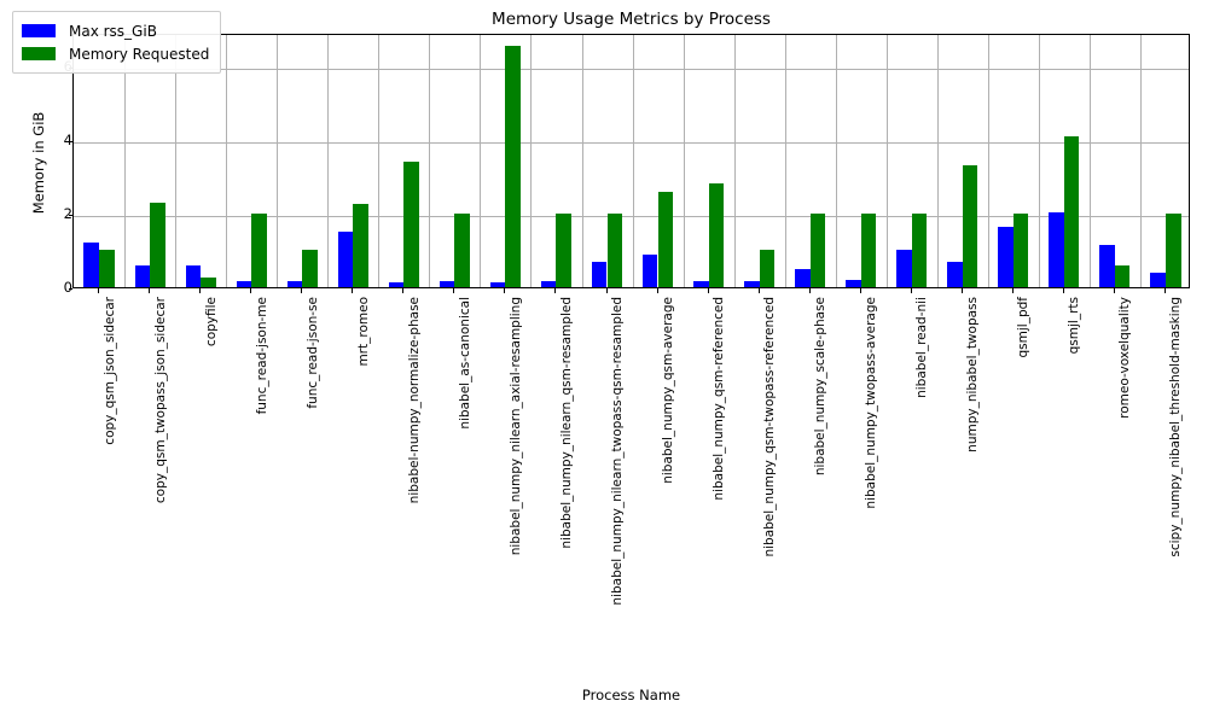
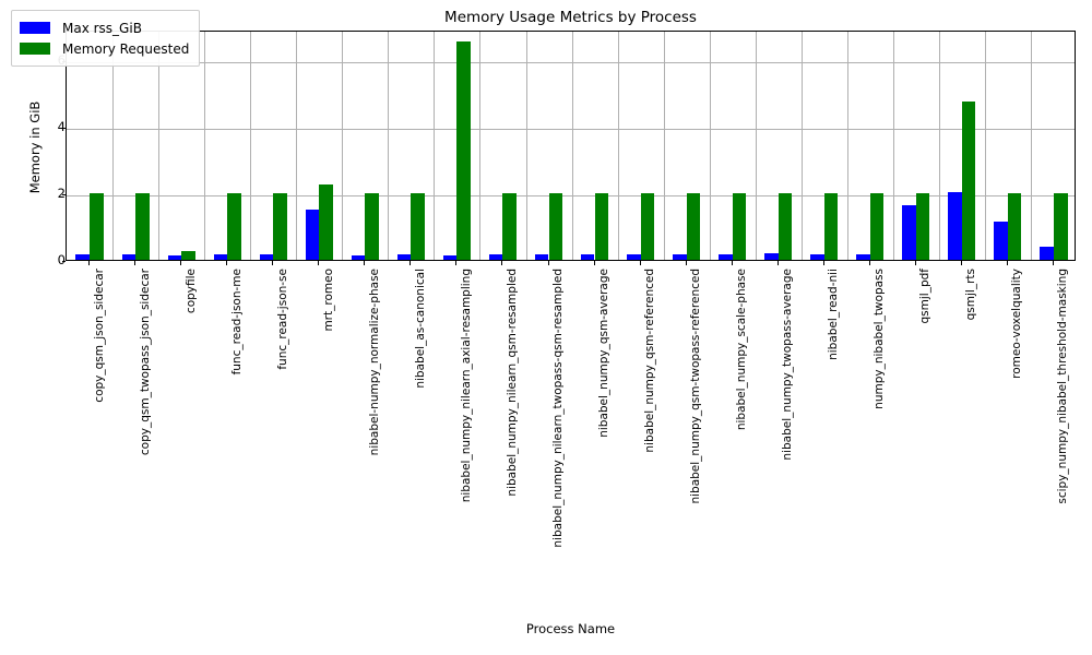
Max rss_GiB/copy_qsm_json_sidecar: 1.2 -> 0.2
Memory Requested/copy_qsm_json_sidecar: 1.0 -> 2.0
Max rss_GiB/copy_qsm_twopass_json_sidecar: 0.6 -> 0.1
Memory Requested/copy_qsm_twopass_json_sidecar: 2.3 -> 2.0
Max rss_GiB/copyfile: 0.6 -> 0.1
Memory Requested/func_read-json-se: 1.0 -> 2.0
Memory Requested/nibabel-numpy_normalize-phase: 3.4 -> 2.0
Max rss_GiB/nibabel_numpy_nilearn_twopass-qsm-resampled: 0.7 -> 0.1
Max rss_GiB/nibabel_numpy_qsm-average: 0.9 -> 0.1
Memory Requested/nibabel_numpy_qsm-average: 2.6 -> 2.0
Memory Requested/nibabel_numpy_qsm-referenced: 2.8 -> 2.0
Memory Requested/nibabel_numpy_qsm-twopass-referenced: 1.0 -> 2.0
Max rss_GiB/nibabel_numpy_scale-phase: 0.5 -> 0.1
Max rss_GiB/nibabel_read-nii: 1.0 -> 0.1
Max rss_GiB/numpy_nibabel_twopass: 0.7 -> 0.2
Memory Requested/numpy_nibabel_twopass: 3.3 -> 2.0
Memory Requested/qsmjl_rts: 4.1 -> 4.8
Memory Requested/romeo-voxelquality: 0.6 -> 2.0
